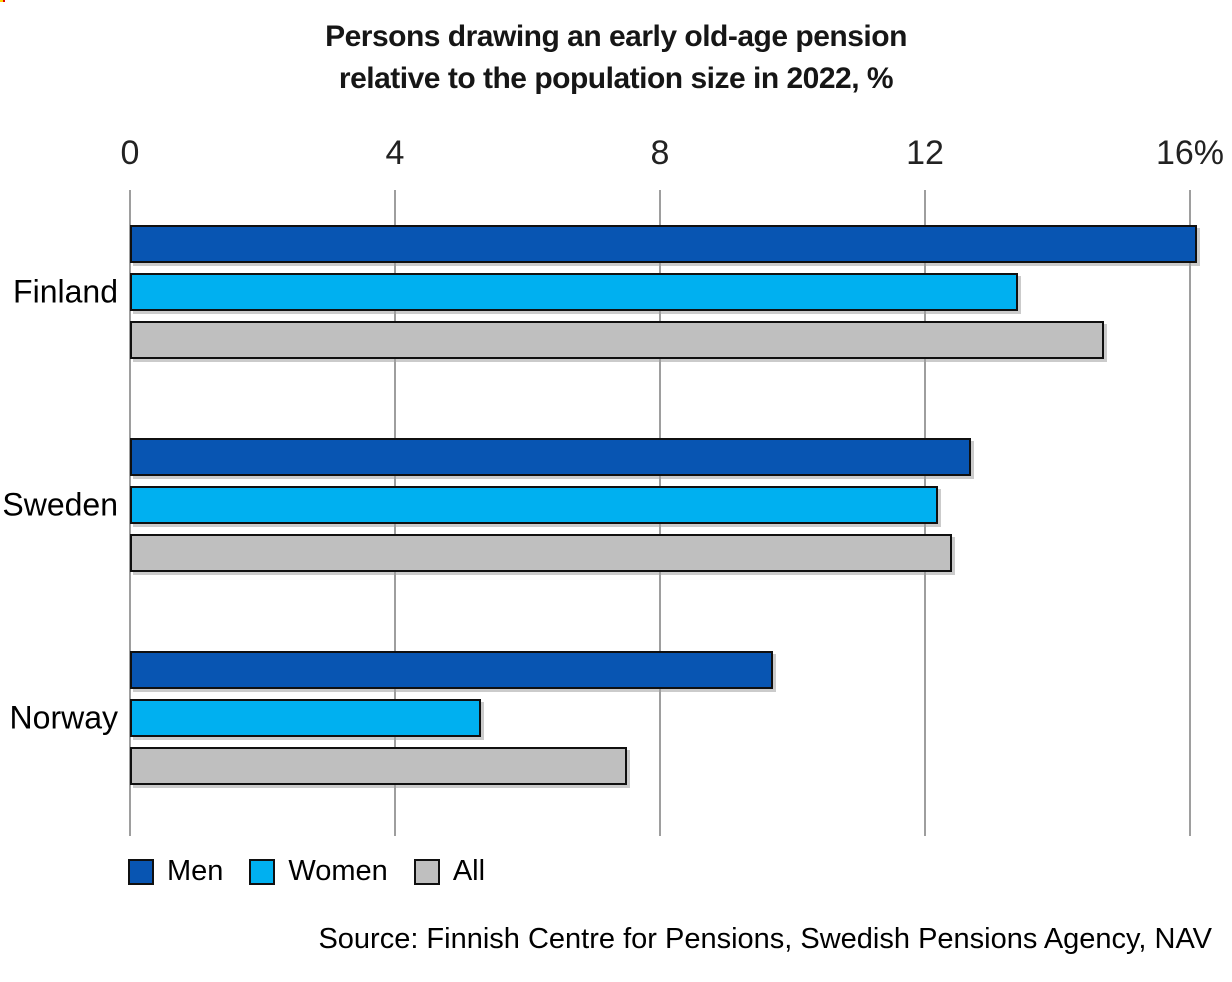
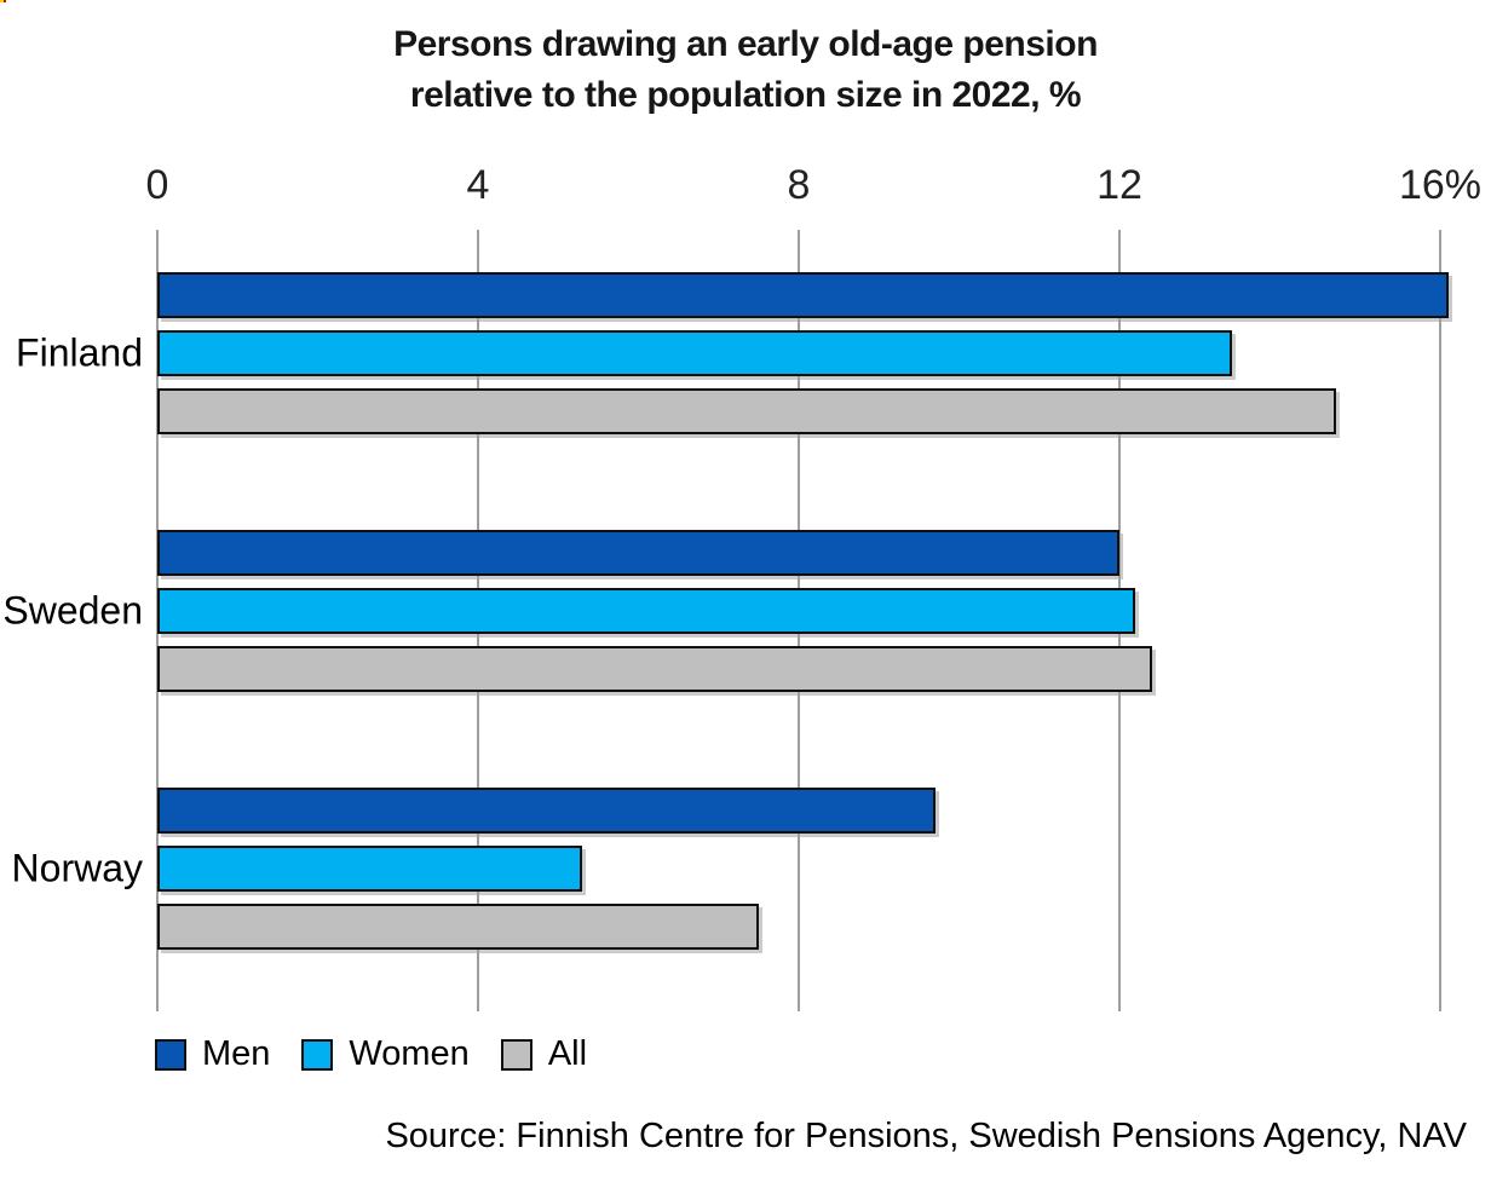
Men/Sweden: 12.7% -> 12.0%
